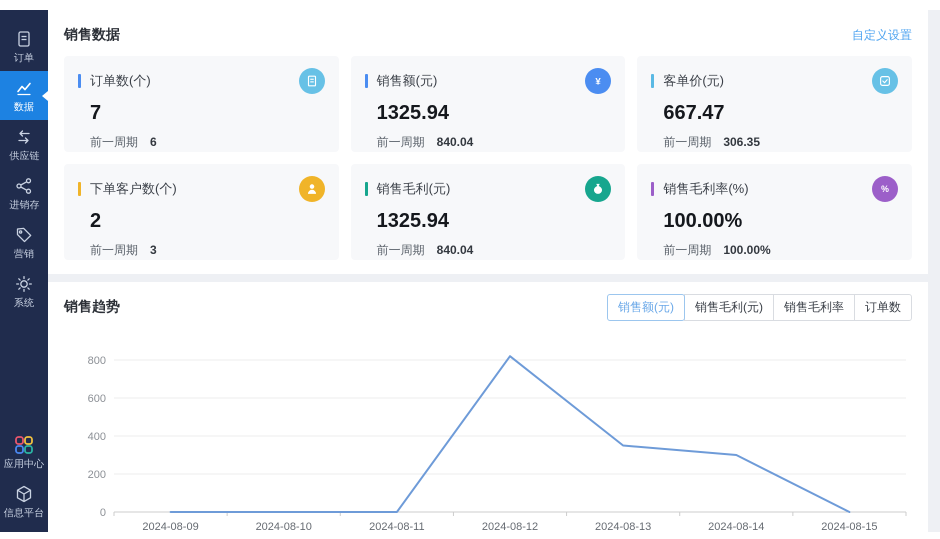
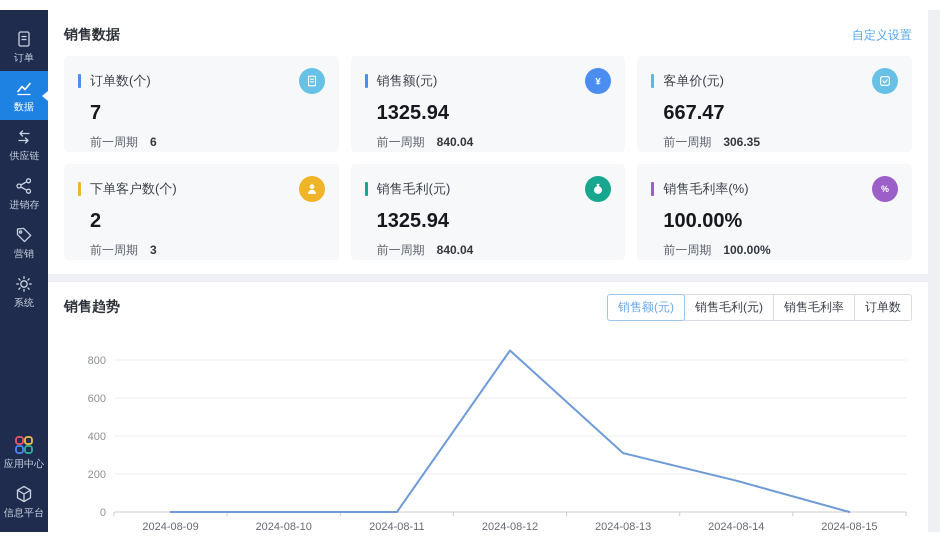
2024-08-12: 820 -> 850
2024-08-13: 350 -> 310
2024-08-14: 300 -> 160
